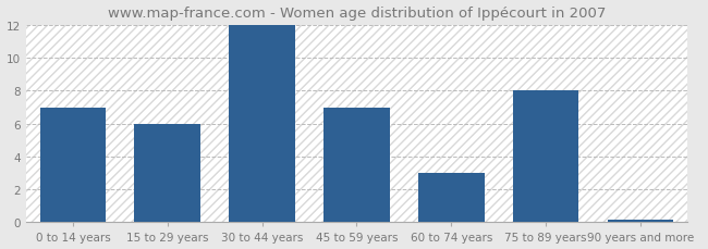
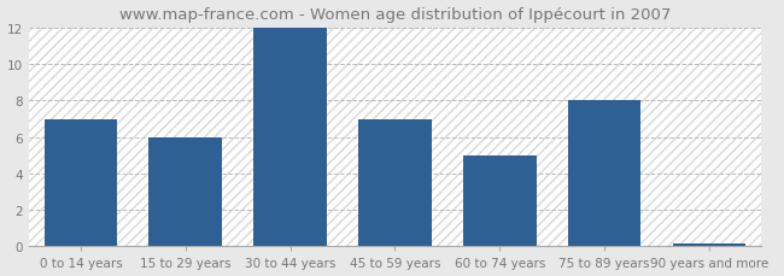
60 to 74 years: 3.0 -> 5.0
